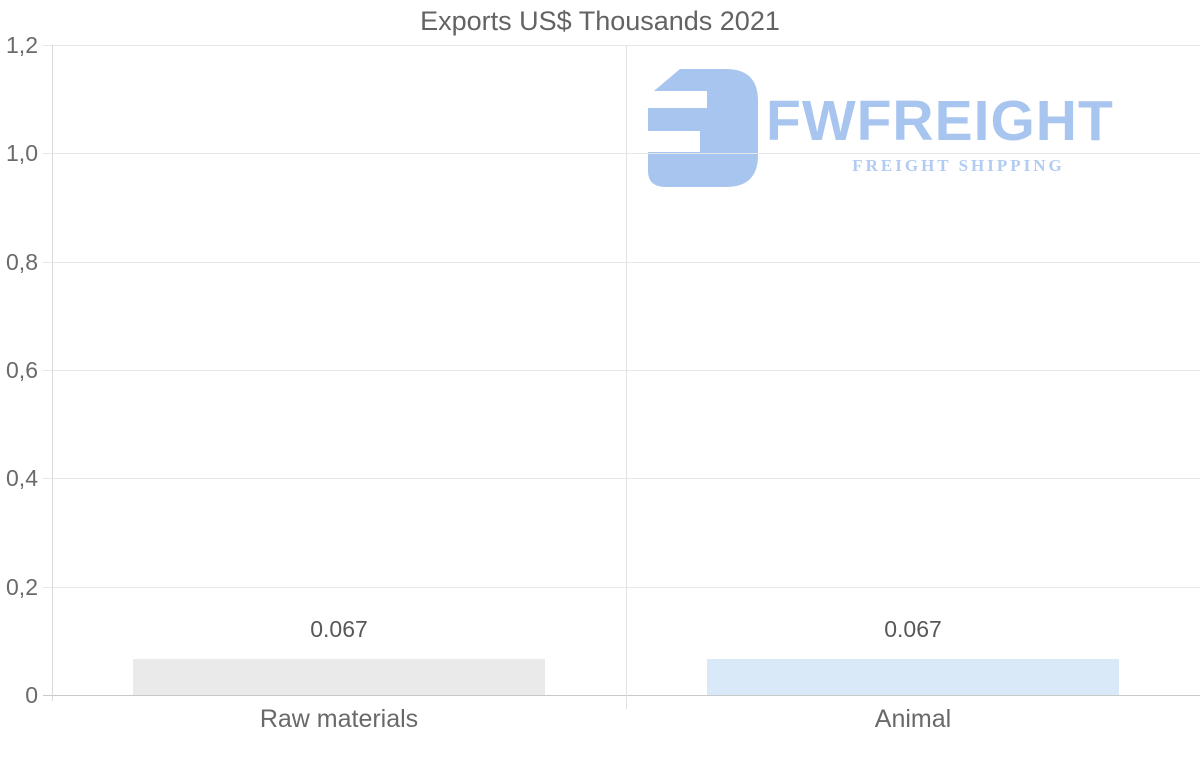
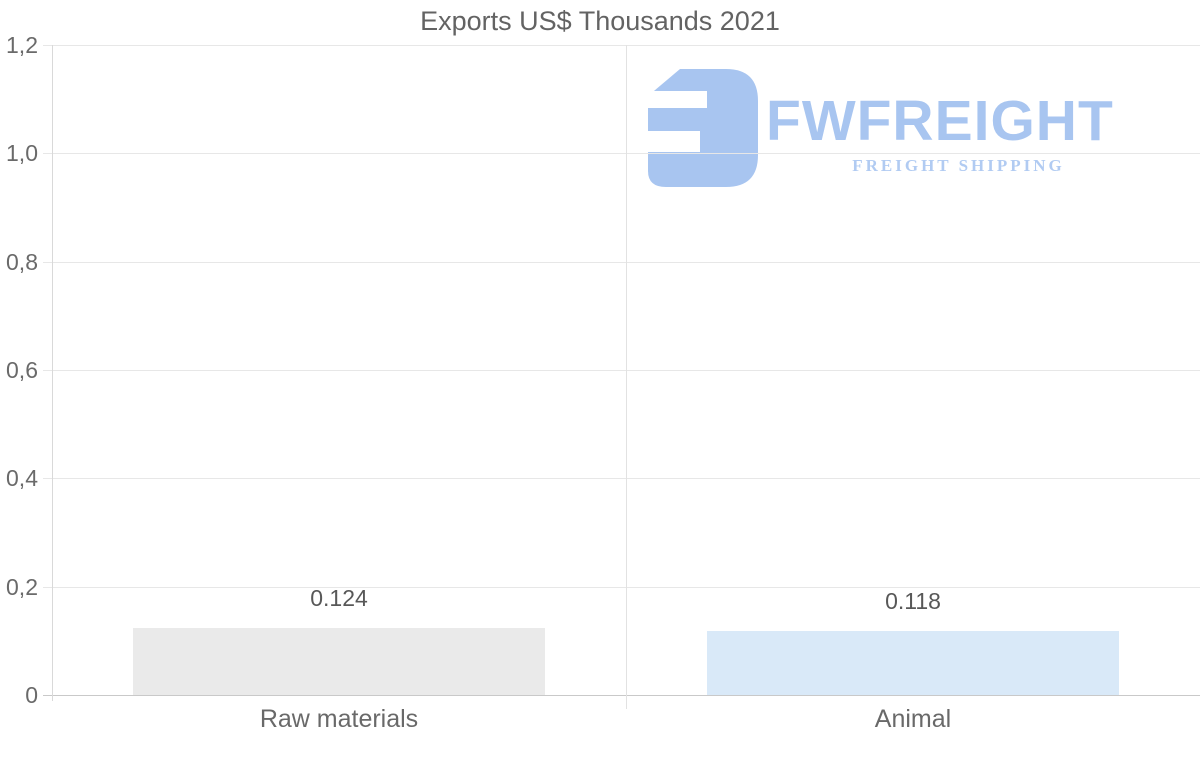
Raw materials: 0.067 -> 0.124
Animal: 0.067 -> 0.118
